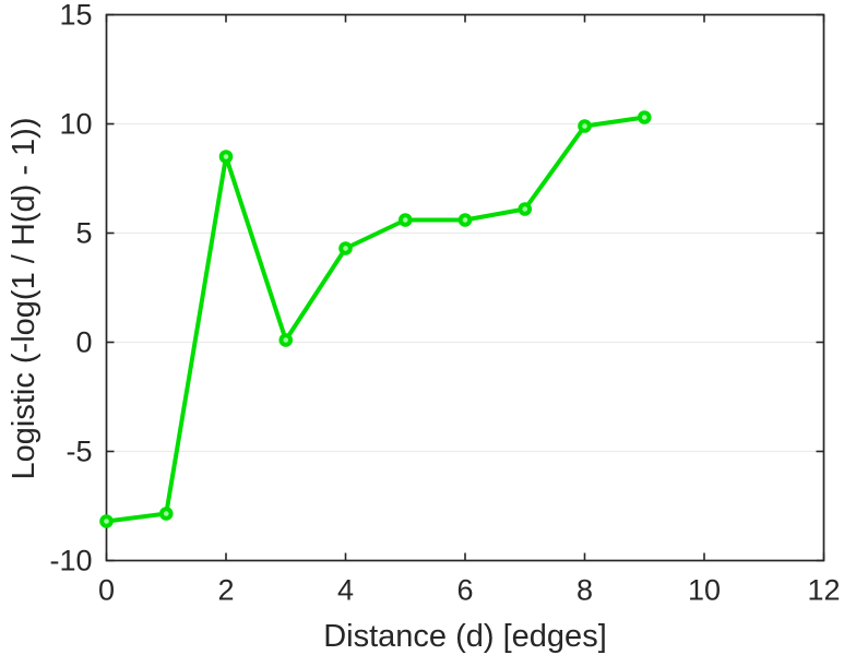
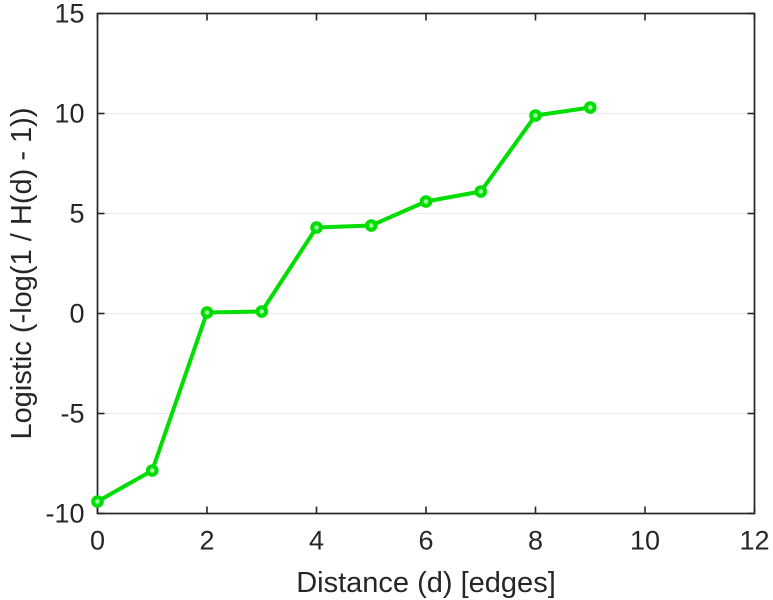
0: -8.2 -> -9.4
2: 8.5 -> 0.1
5: 5.6 -> 4.4
